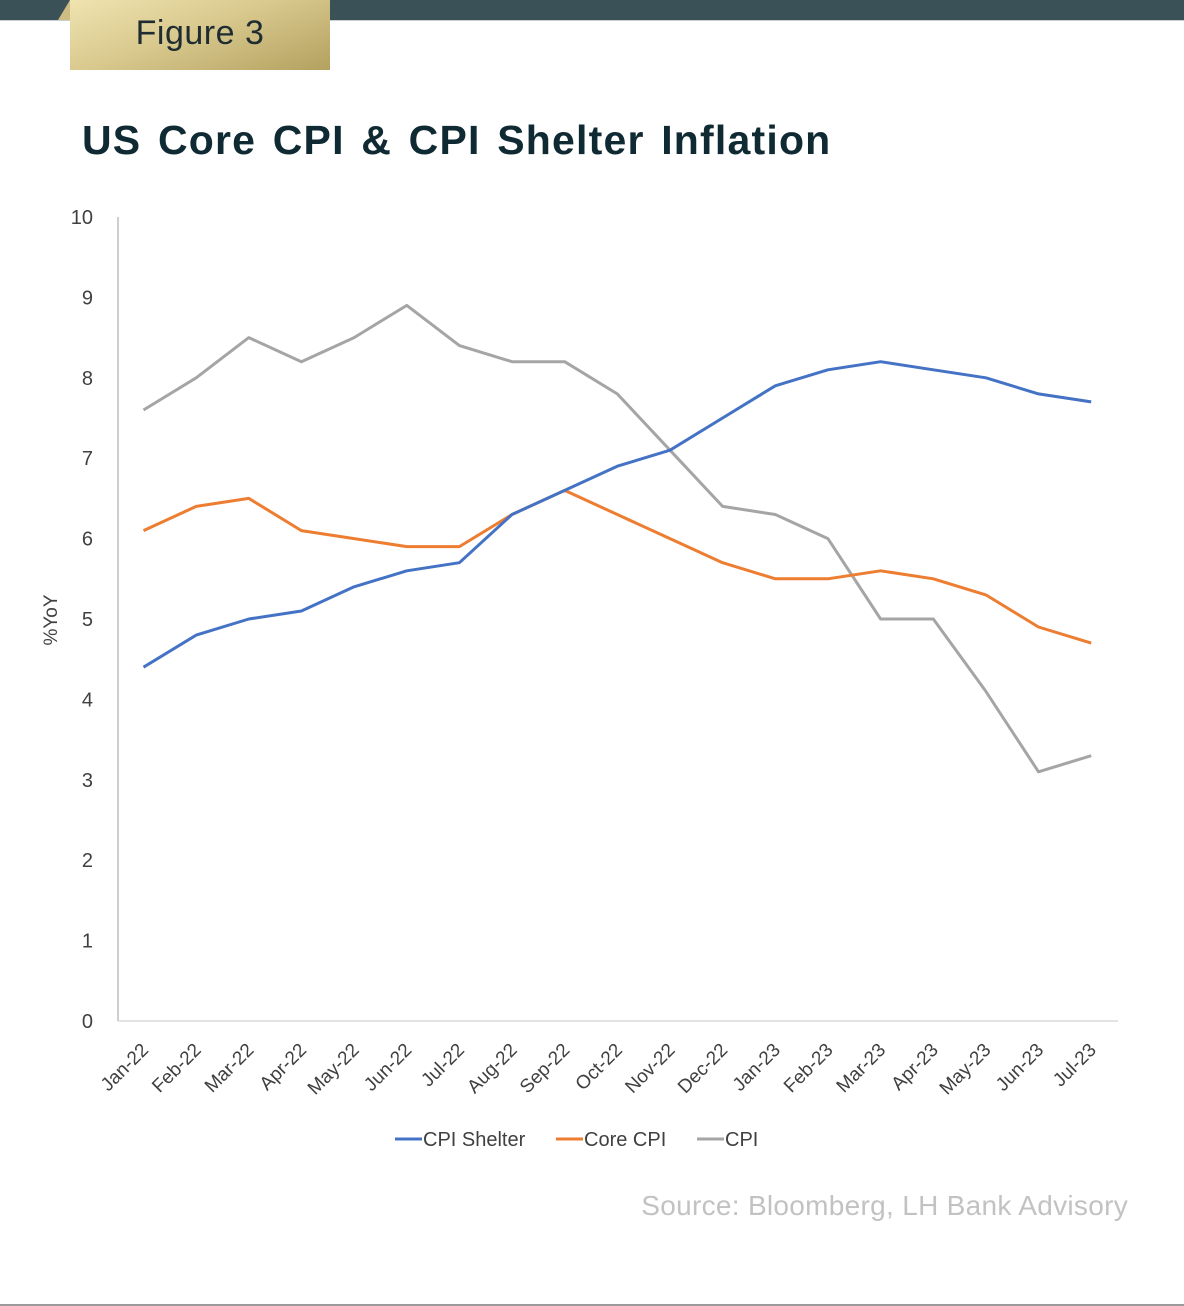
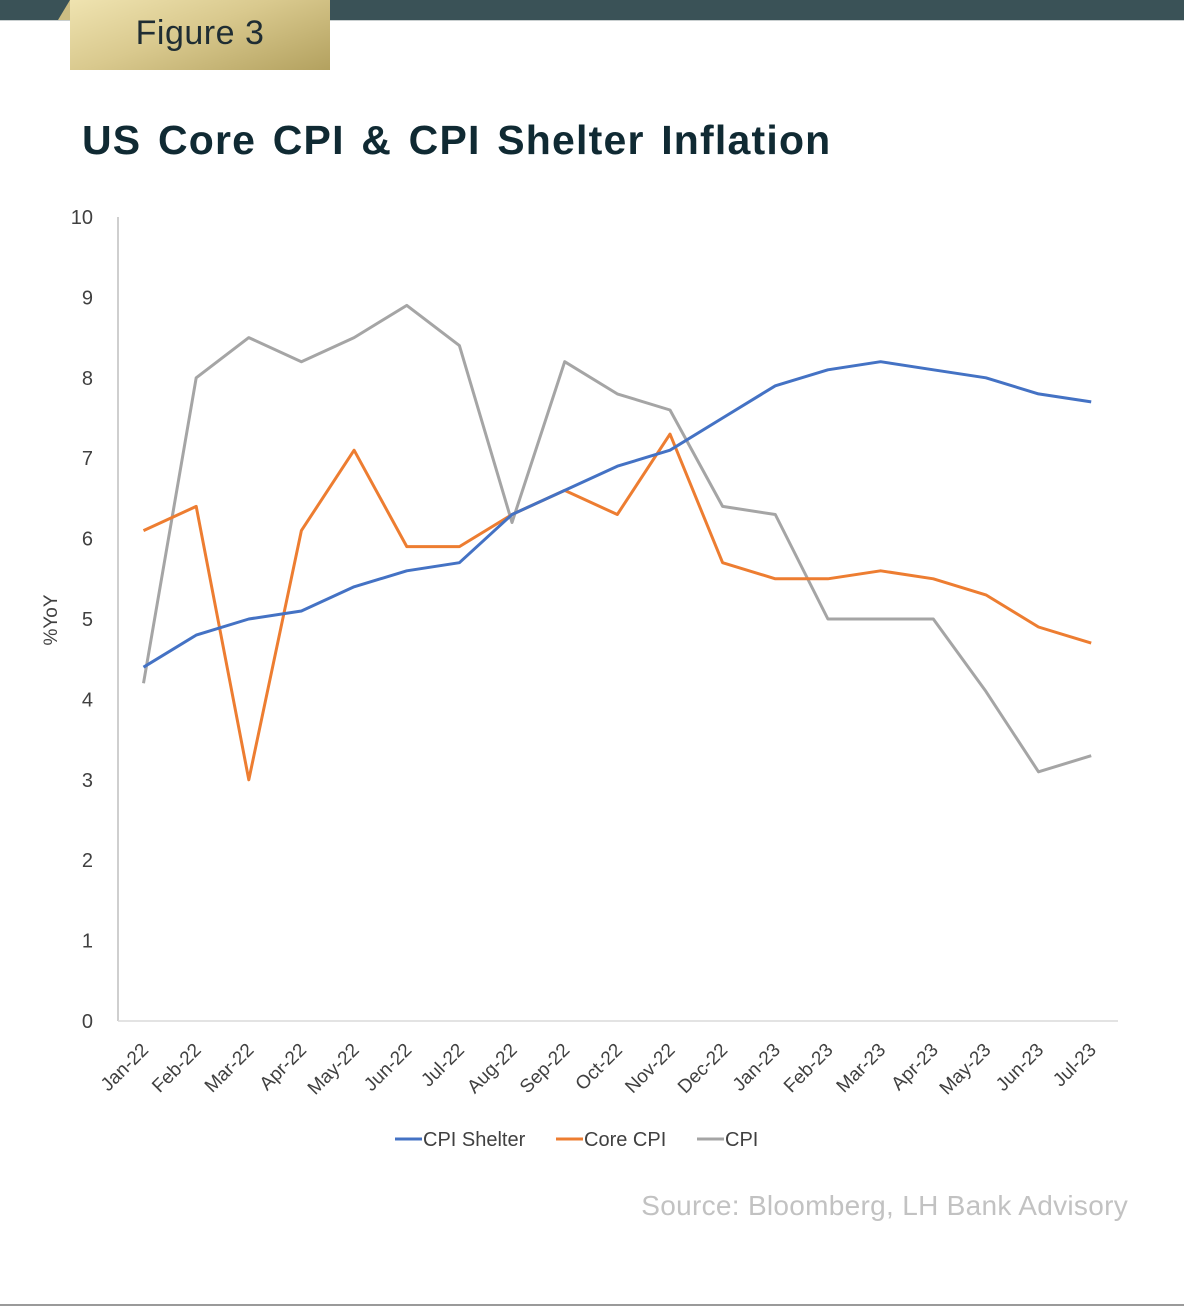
CPI/Jan-22: 7.6 -> 4.2
Core CPI/Mar-22: 6.5 -> 3.0
Core CPI/May-22: 6.0 -> 7.1
CPI/Aug-22: 8.2 -> 6.2
Core CPI/Nov-22: 6.0 -> 7.3
CPI/Nov-22: 7.1 -> 7.6
CPI/Feb-23: 6.0 -> 5.0
